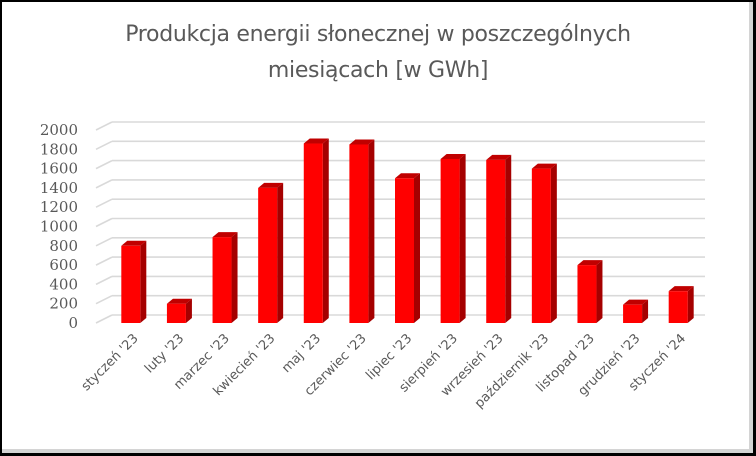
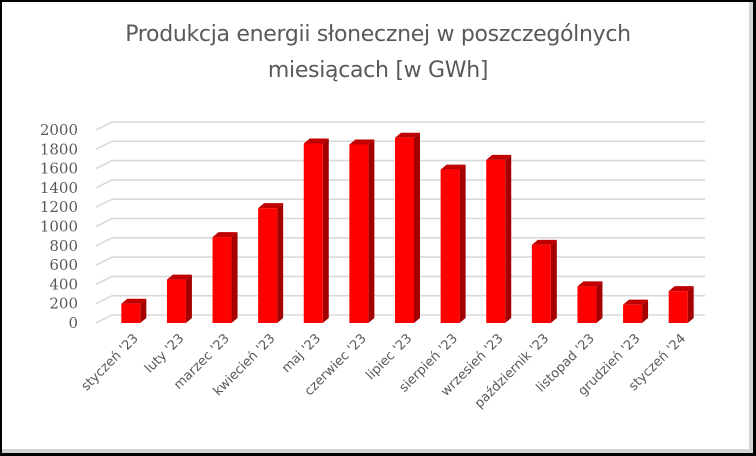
styczeń '23: 800 -> 200
luty '23: 200 -> 400
kwiecień '23: 1400 -> 1200
lipiec '23: 1500 -> 1900
sierpień '23: 1700 -> 1600
październik '23: 1600 -> 800
listopad '23: 600 -> 400
